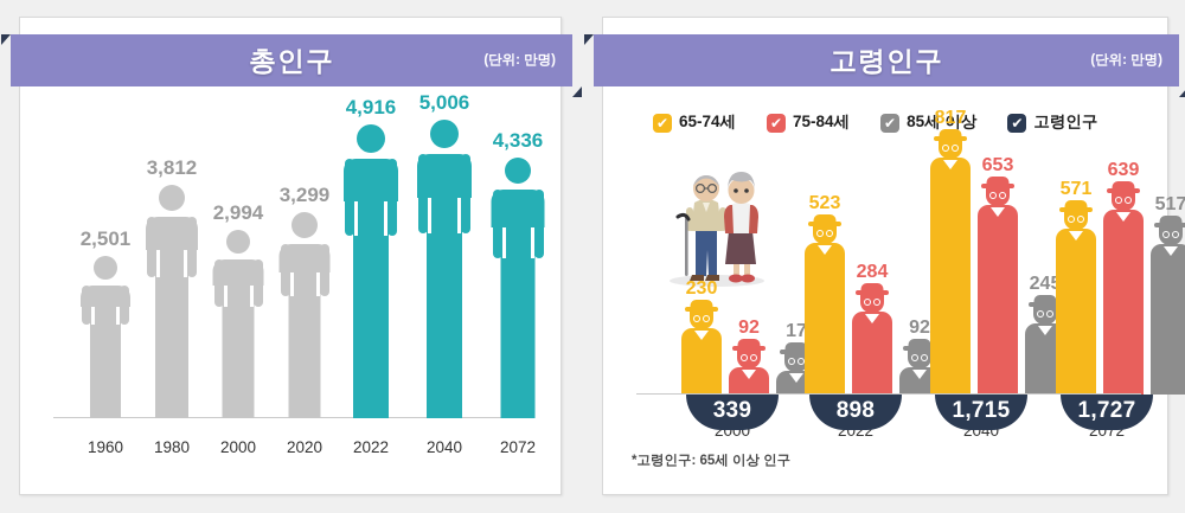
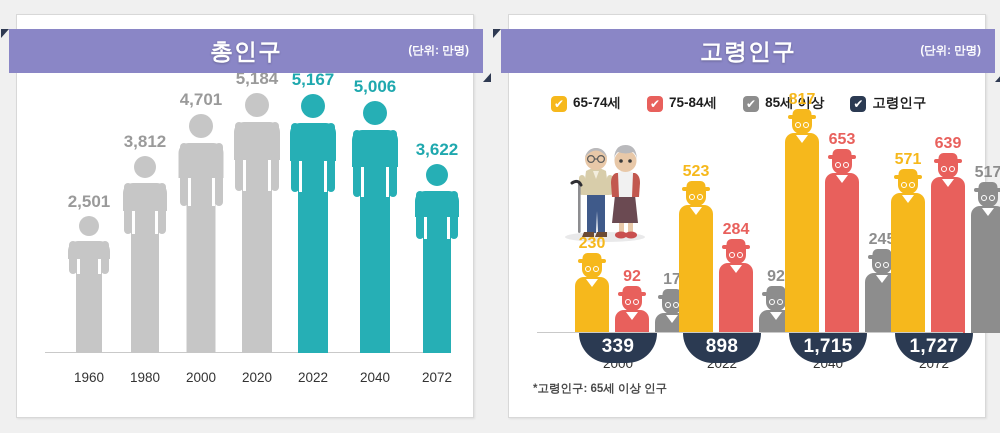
총인구/2000: 2,994 -> 4,701
총인구/2020: 3,299 -> 5,184
총인구/2022: 4,916 -> 5,167
총인구/2072: 4,336 -> 3,622
